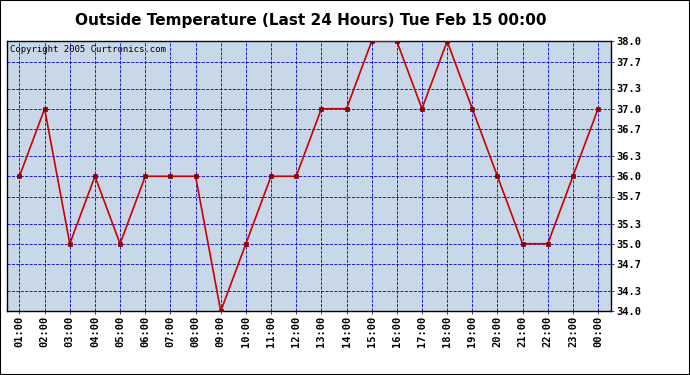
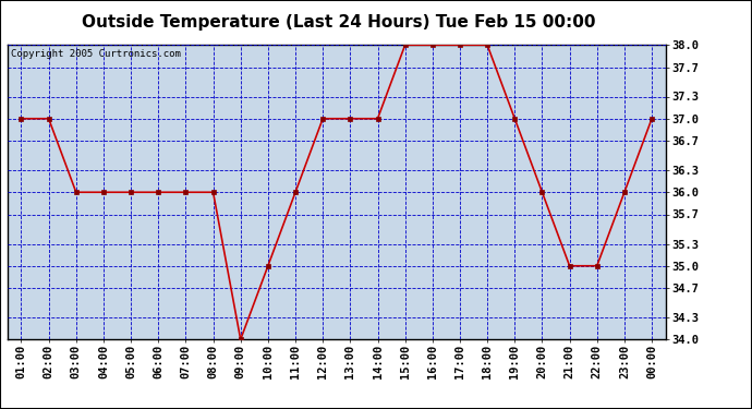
01:00: 36 -> 37
03:00: 35 -> 36
05:00: 35 -> 36
12:00: 36 -> 37
17:00: 37 -> 38
